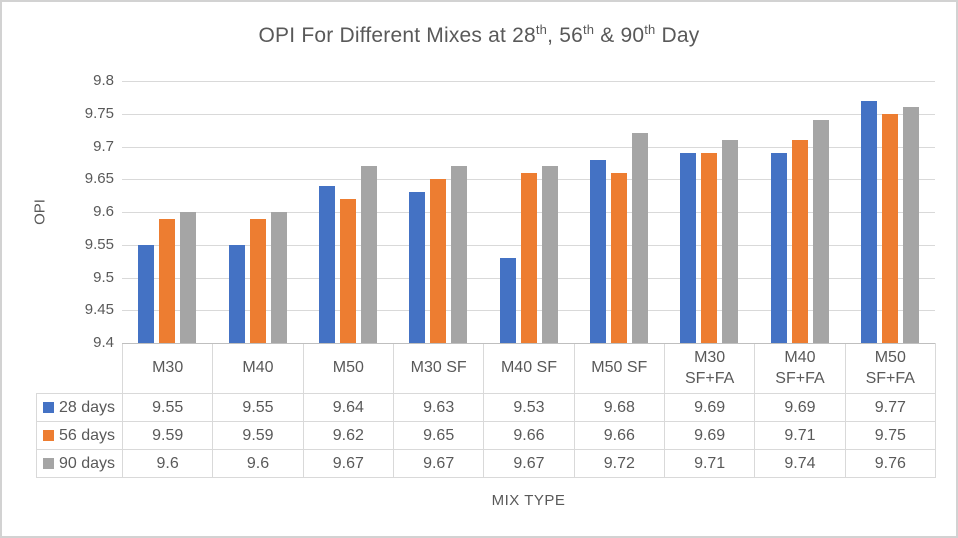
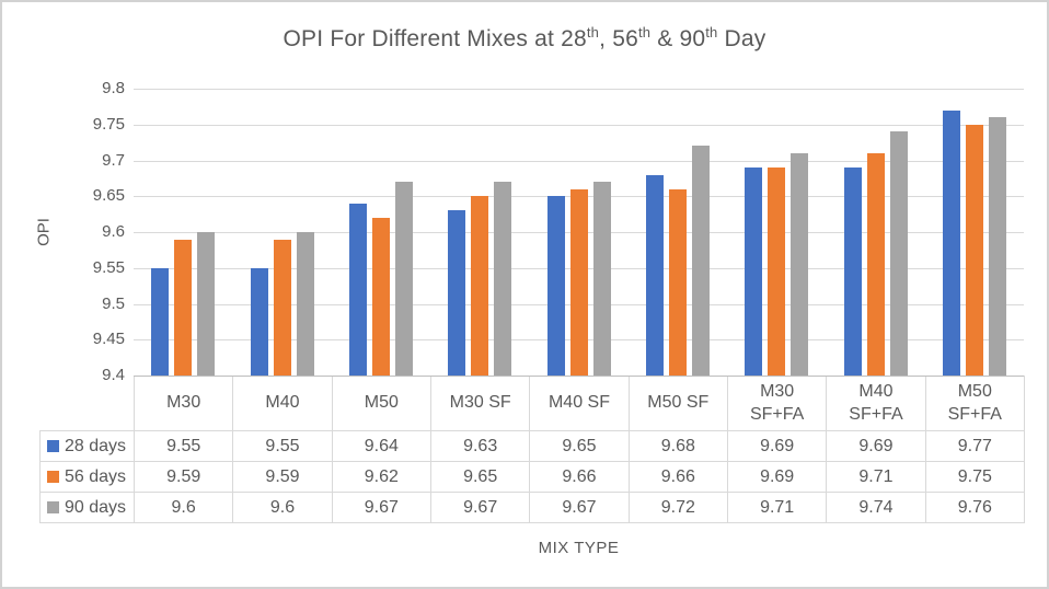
28 days/M40 SF: 9.53 -> 9.65
